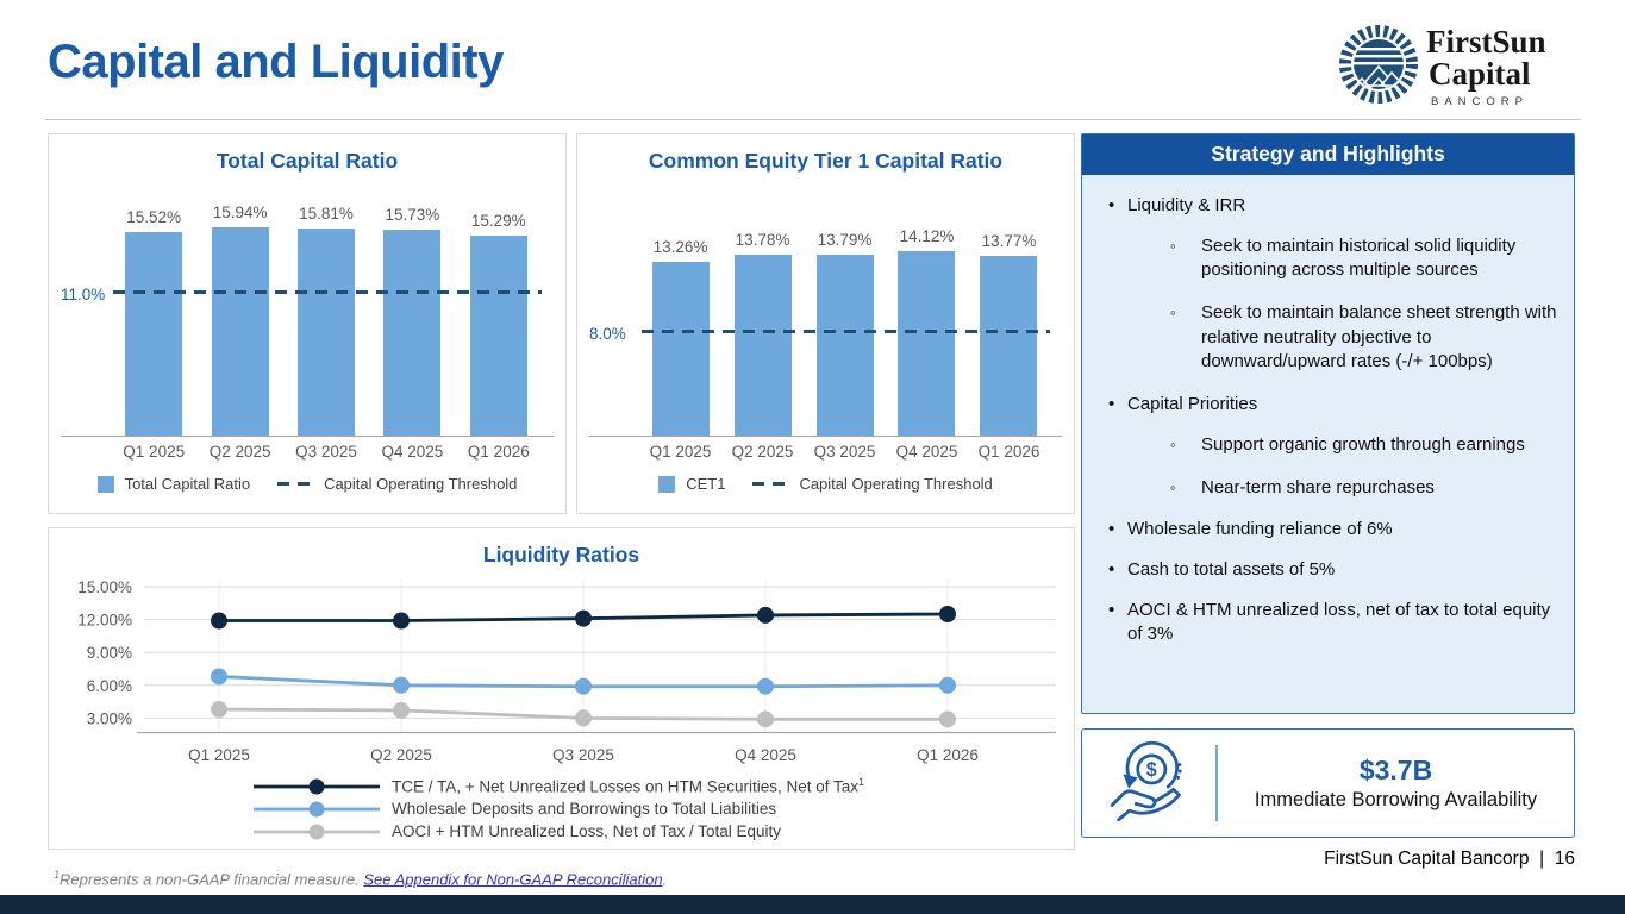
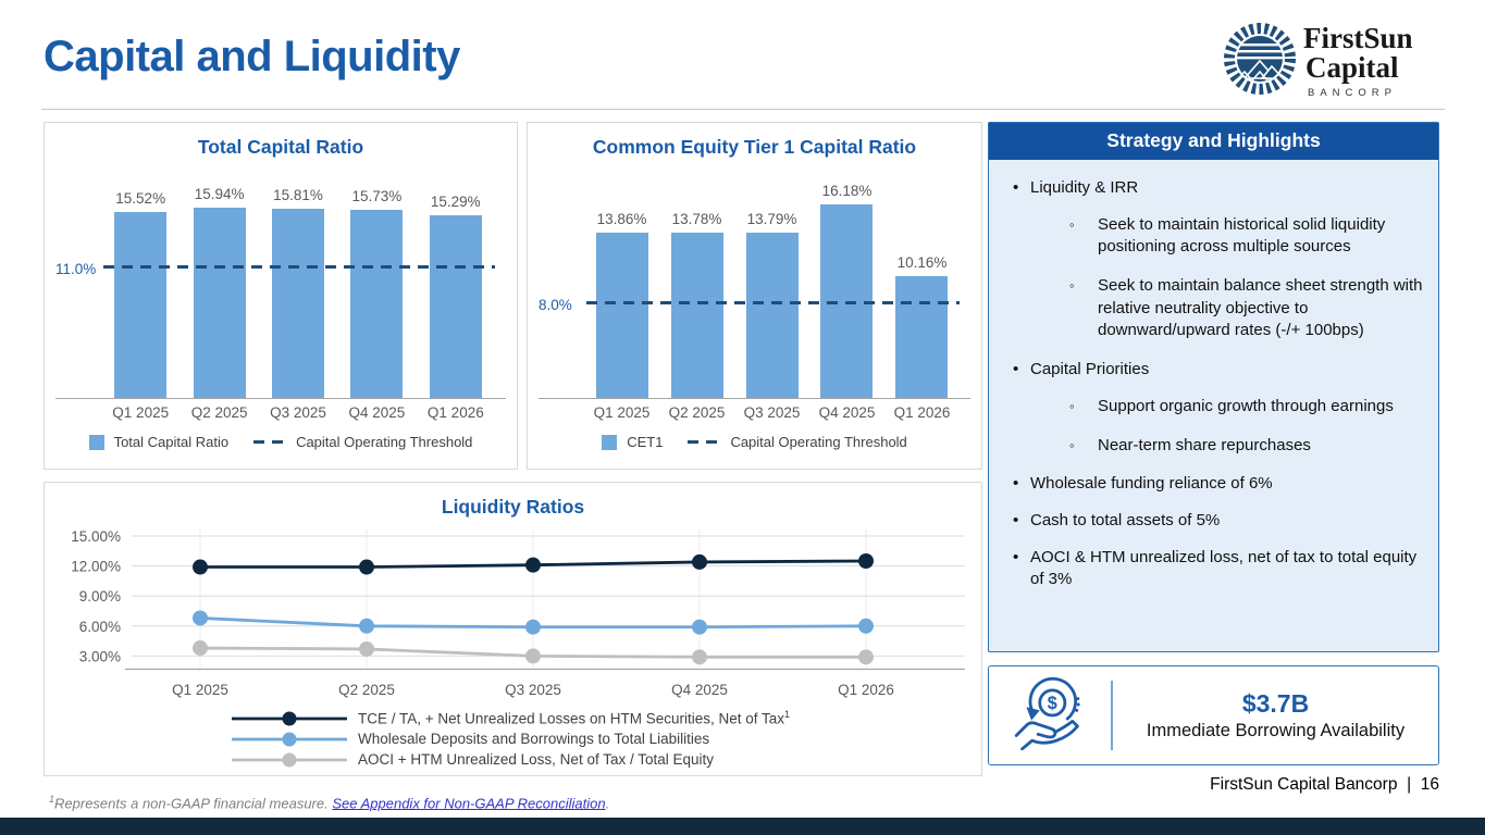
Common Equity Tier 1 Capital Ratio/Q1 2025: 13.26% -> 13.86%
Common Equity Tier 1 Capital Ratio/Q4 2025: 14.12% -> 16.18%
Common Equity Tier 1 Capital Ratio/Q1 2026: 13.77% -> 10.16%
